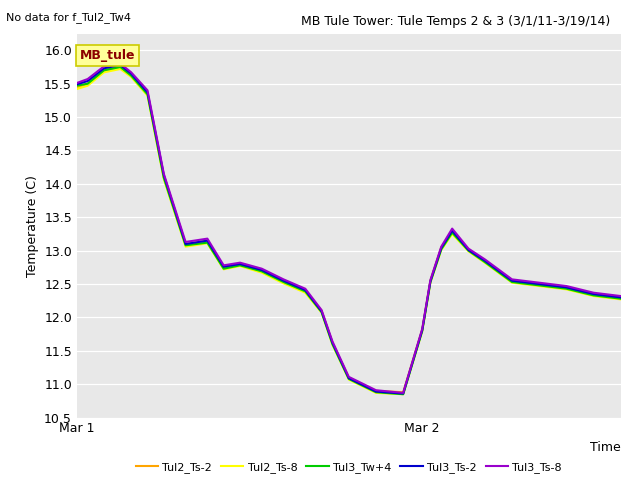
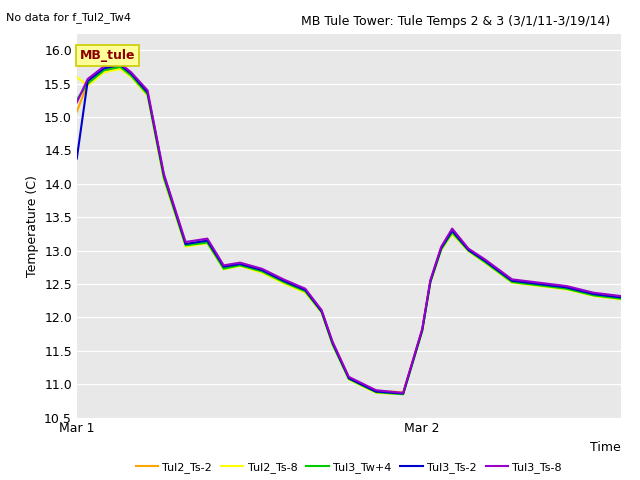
Tul2_Ts-2/Mar 1: 15.44 -> 15.08
Tul2_Ts-8/Mar 1: 15.42 -> 15.60
Tul3_Tw+4/Mar 1: 15.47 -> 15.26
Tul3_Ts-2/Mar 1: 15.49 -> 14.38
Tul3_Ts-8/Mar 1: 15.51 -> 15.22
